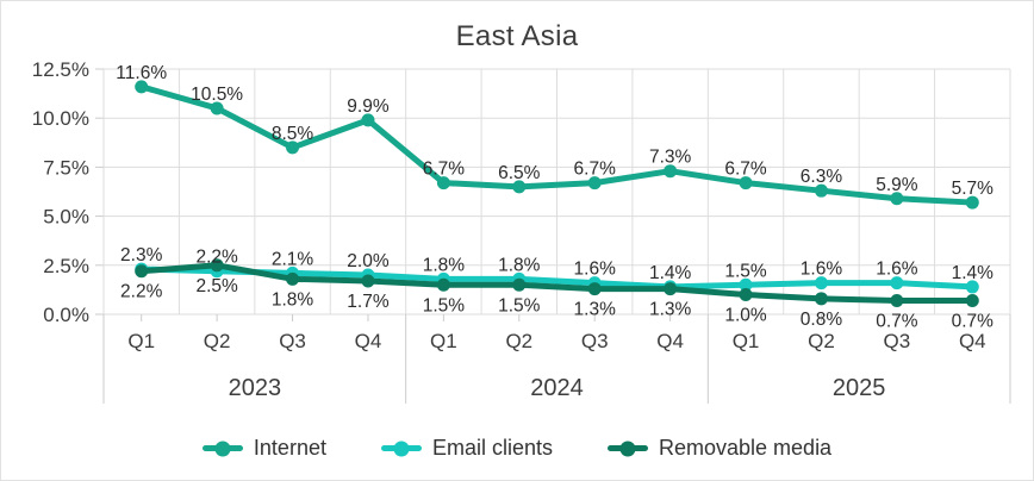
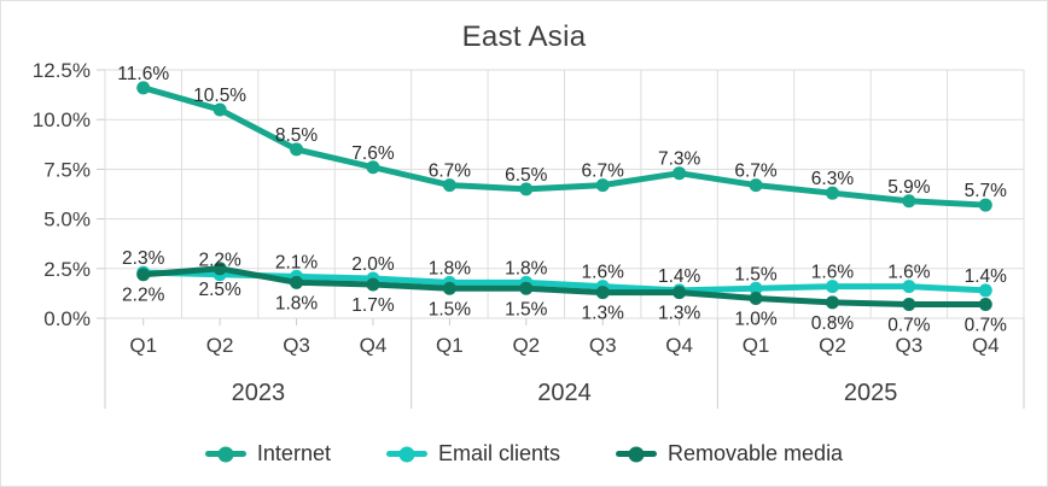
Internet/Q4 2023: 9.9% -> 7.6%
